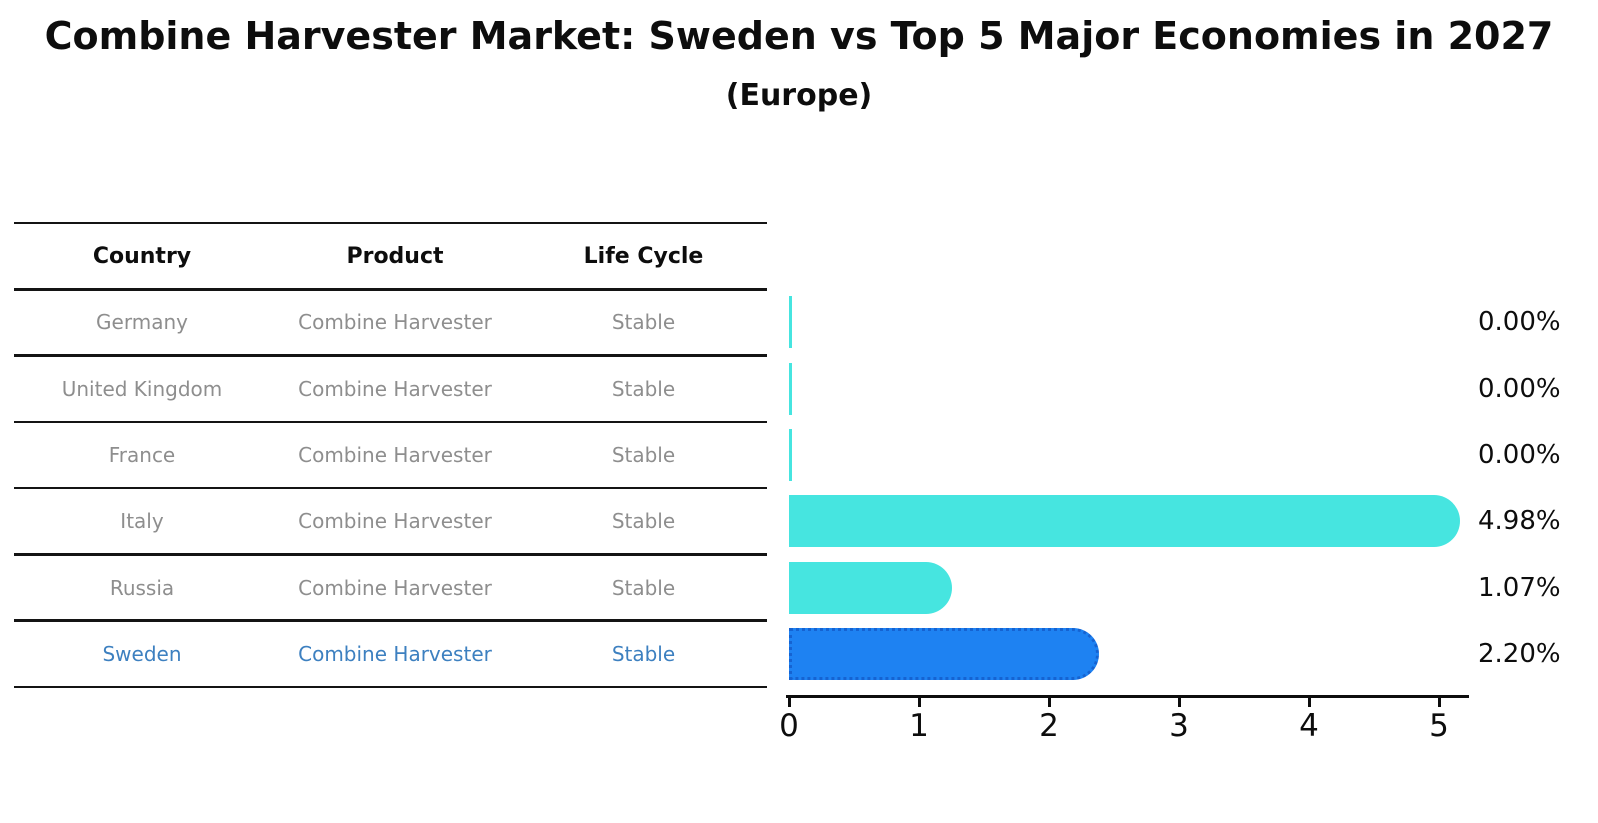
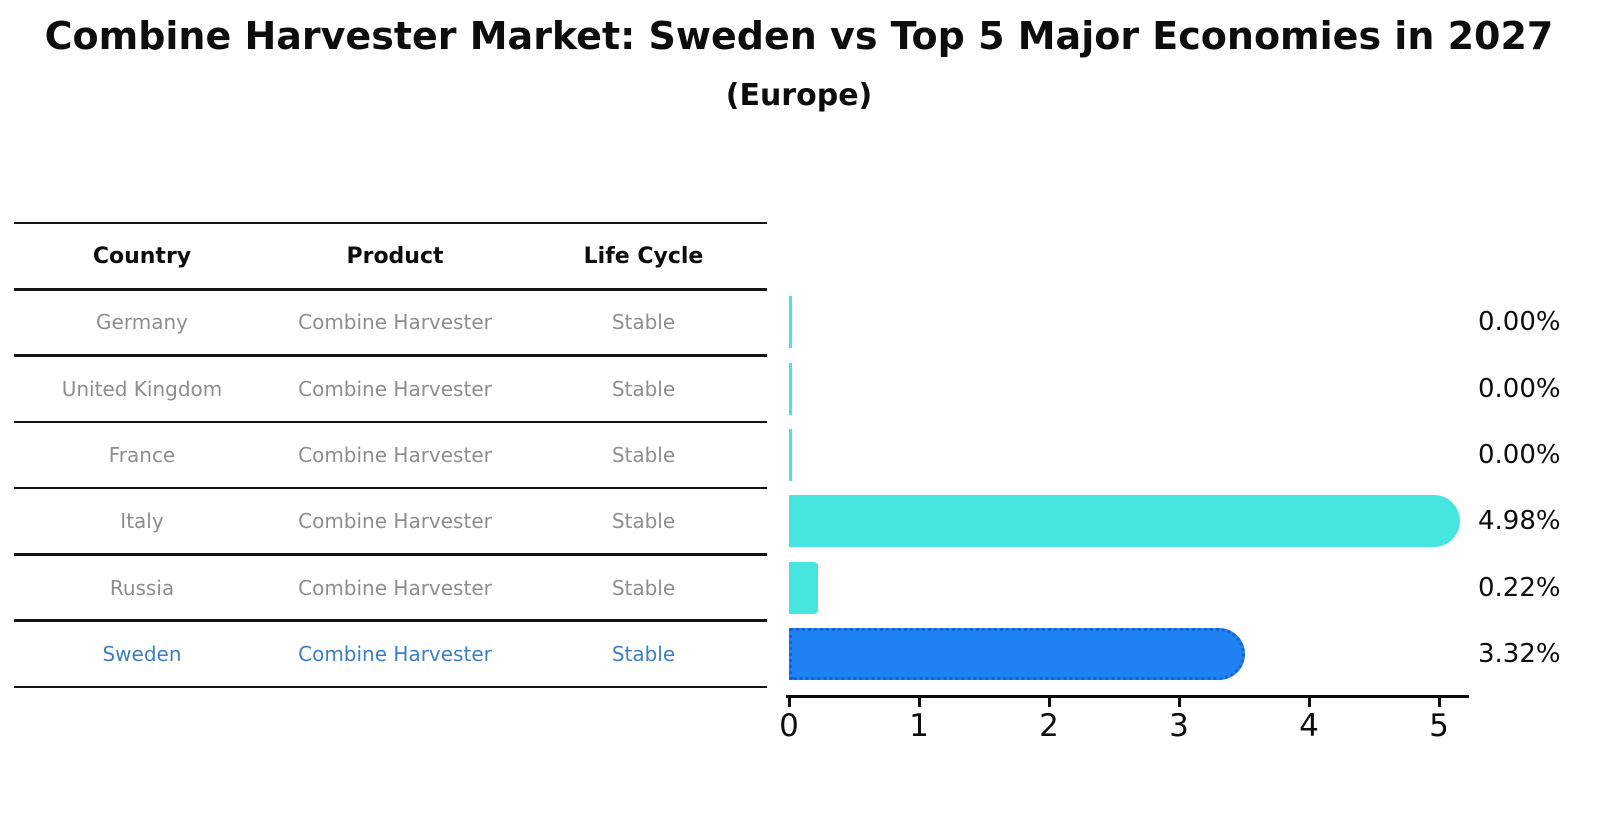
Russia: 1.07% -> 0.22%
Sweden: 2.20% -> 3.32%
